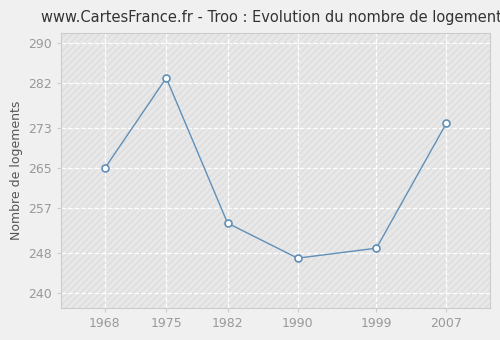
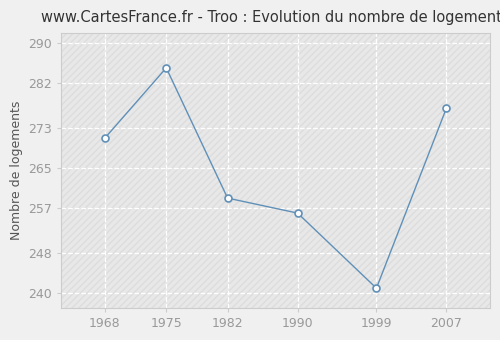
1968: 265 -> 271
1975: 283 -> 285
1982: 254 -> 259
1990: 247 -> 256
1999: 249 -> 241
2007: 274 -> 277
